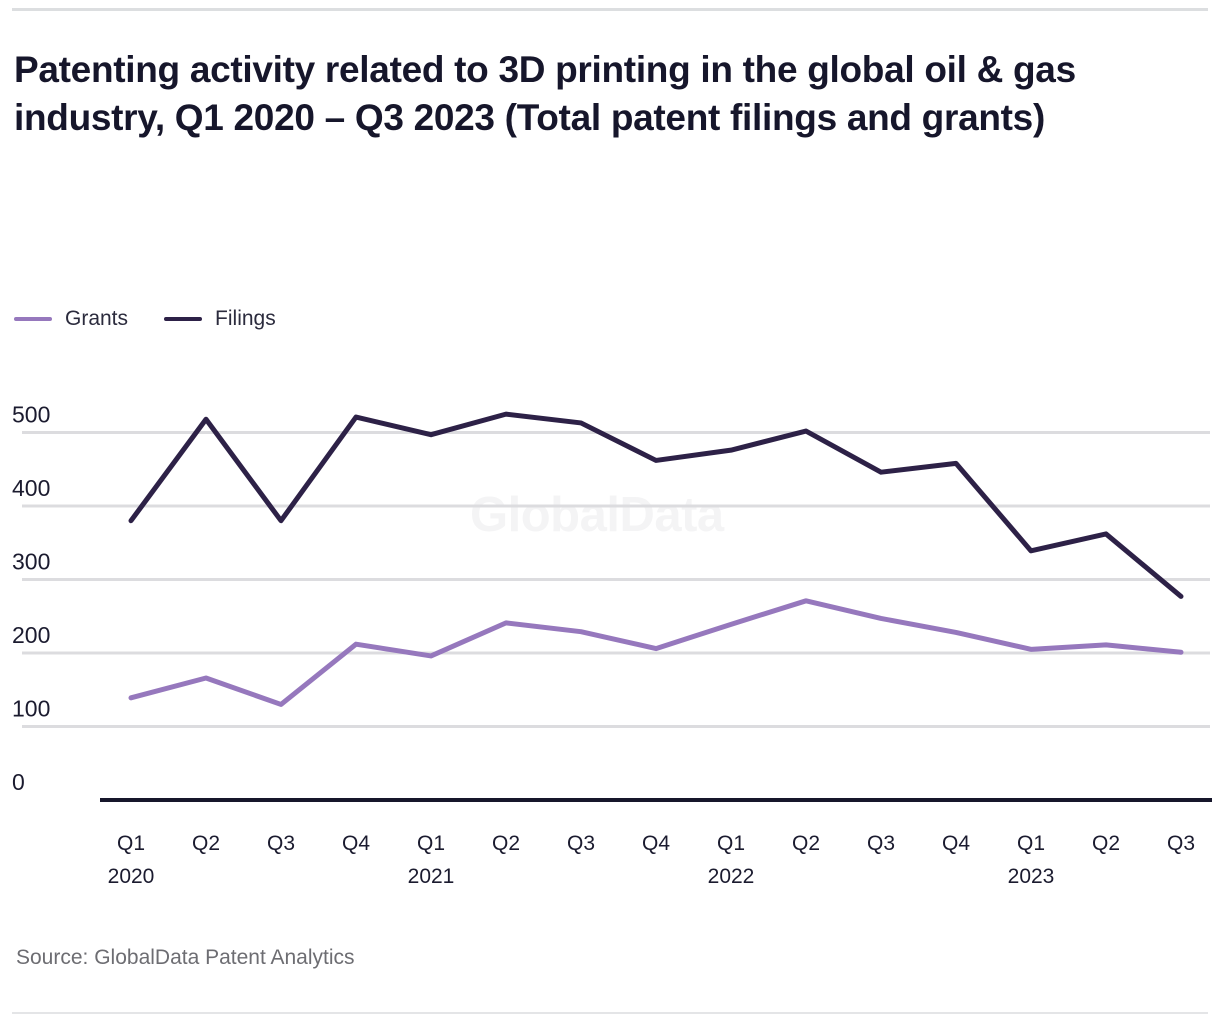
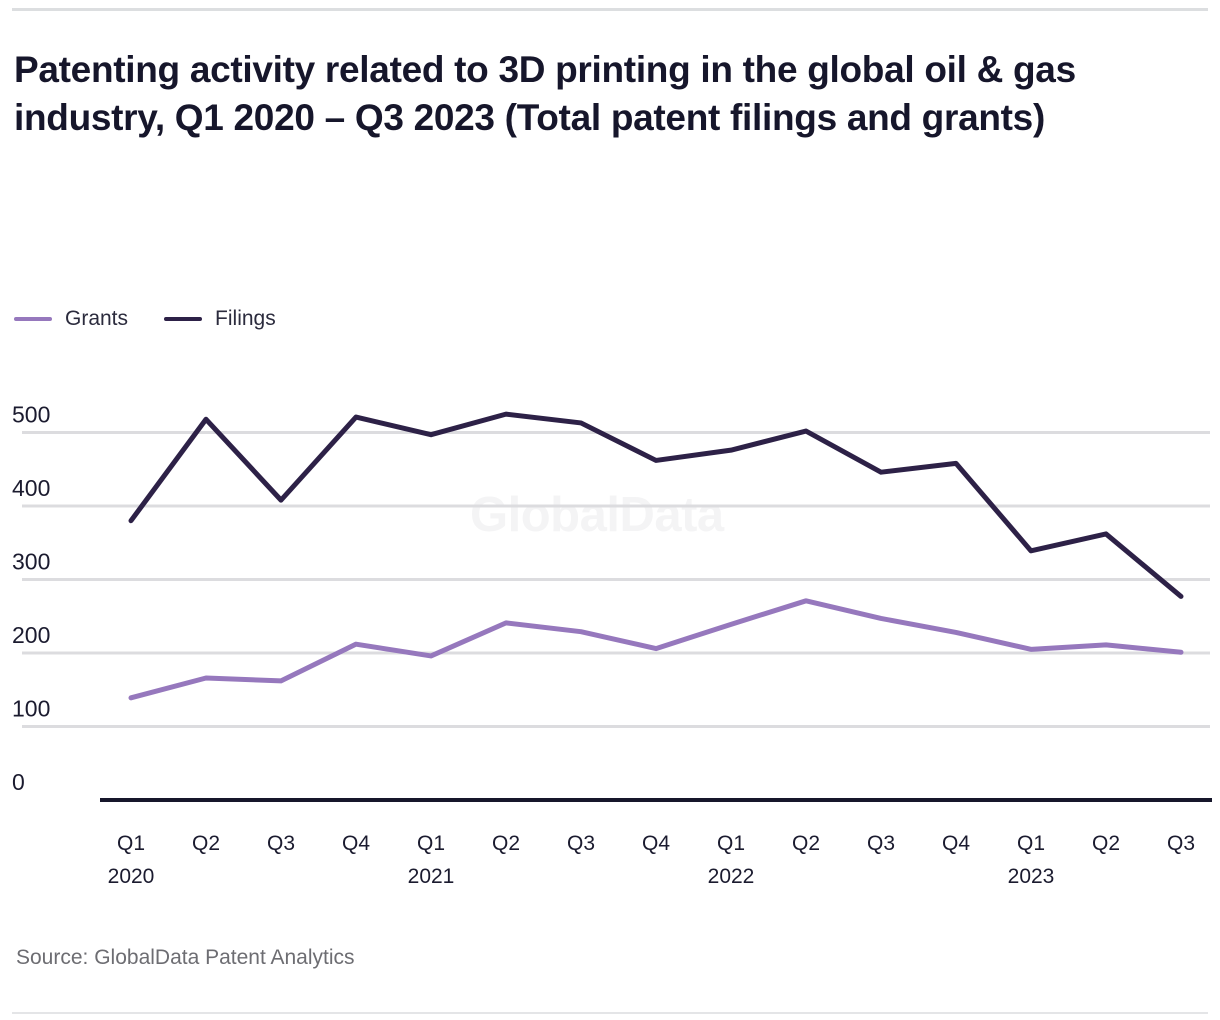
Filings/Q3 2020: 380 -> 410
Grants/Q3 2020: 130 -> 160
